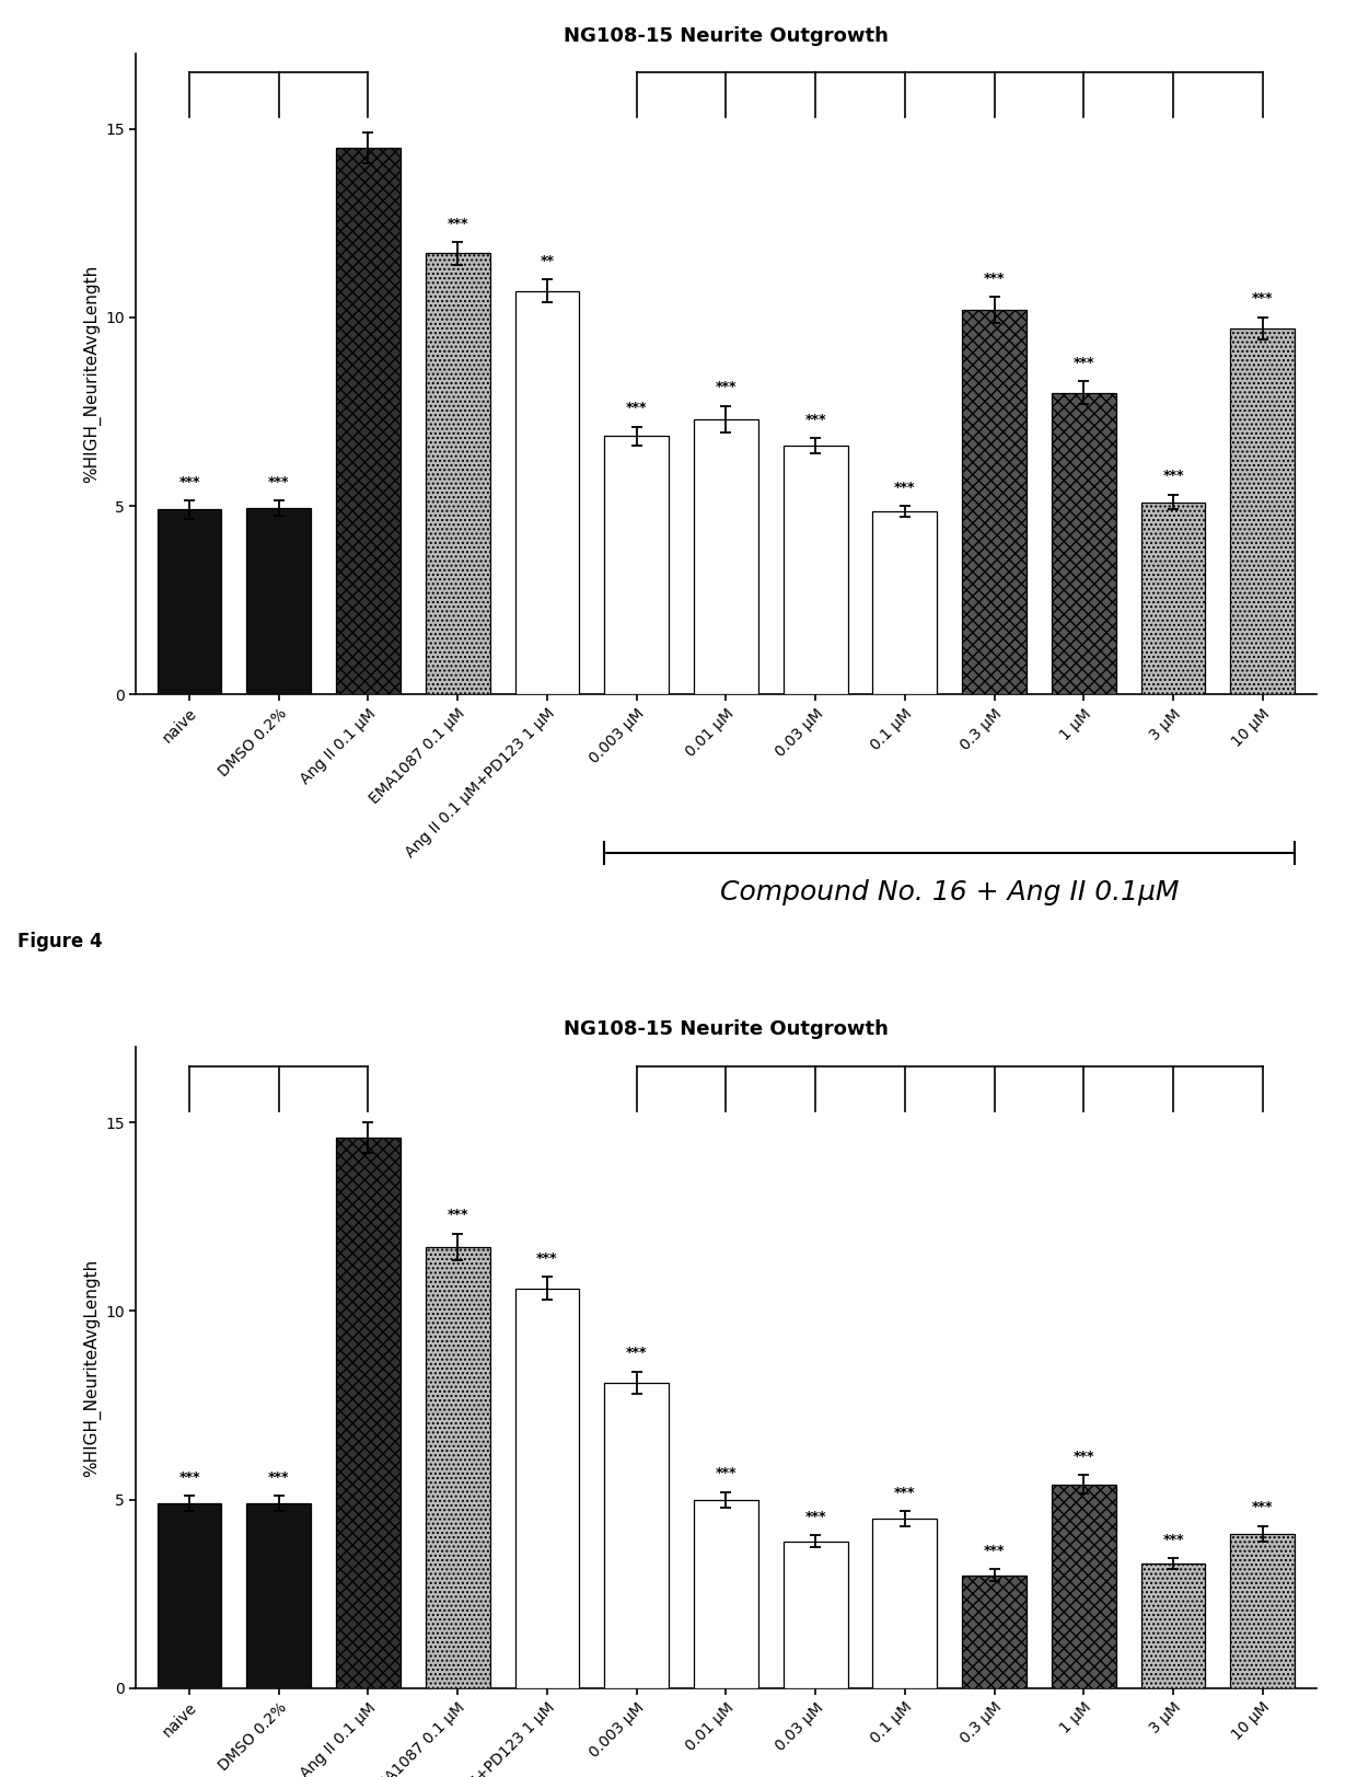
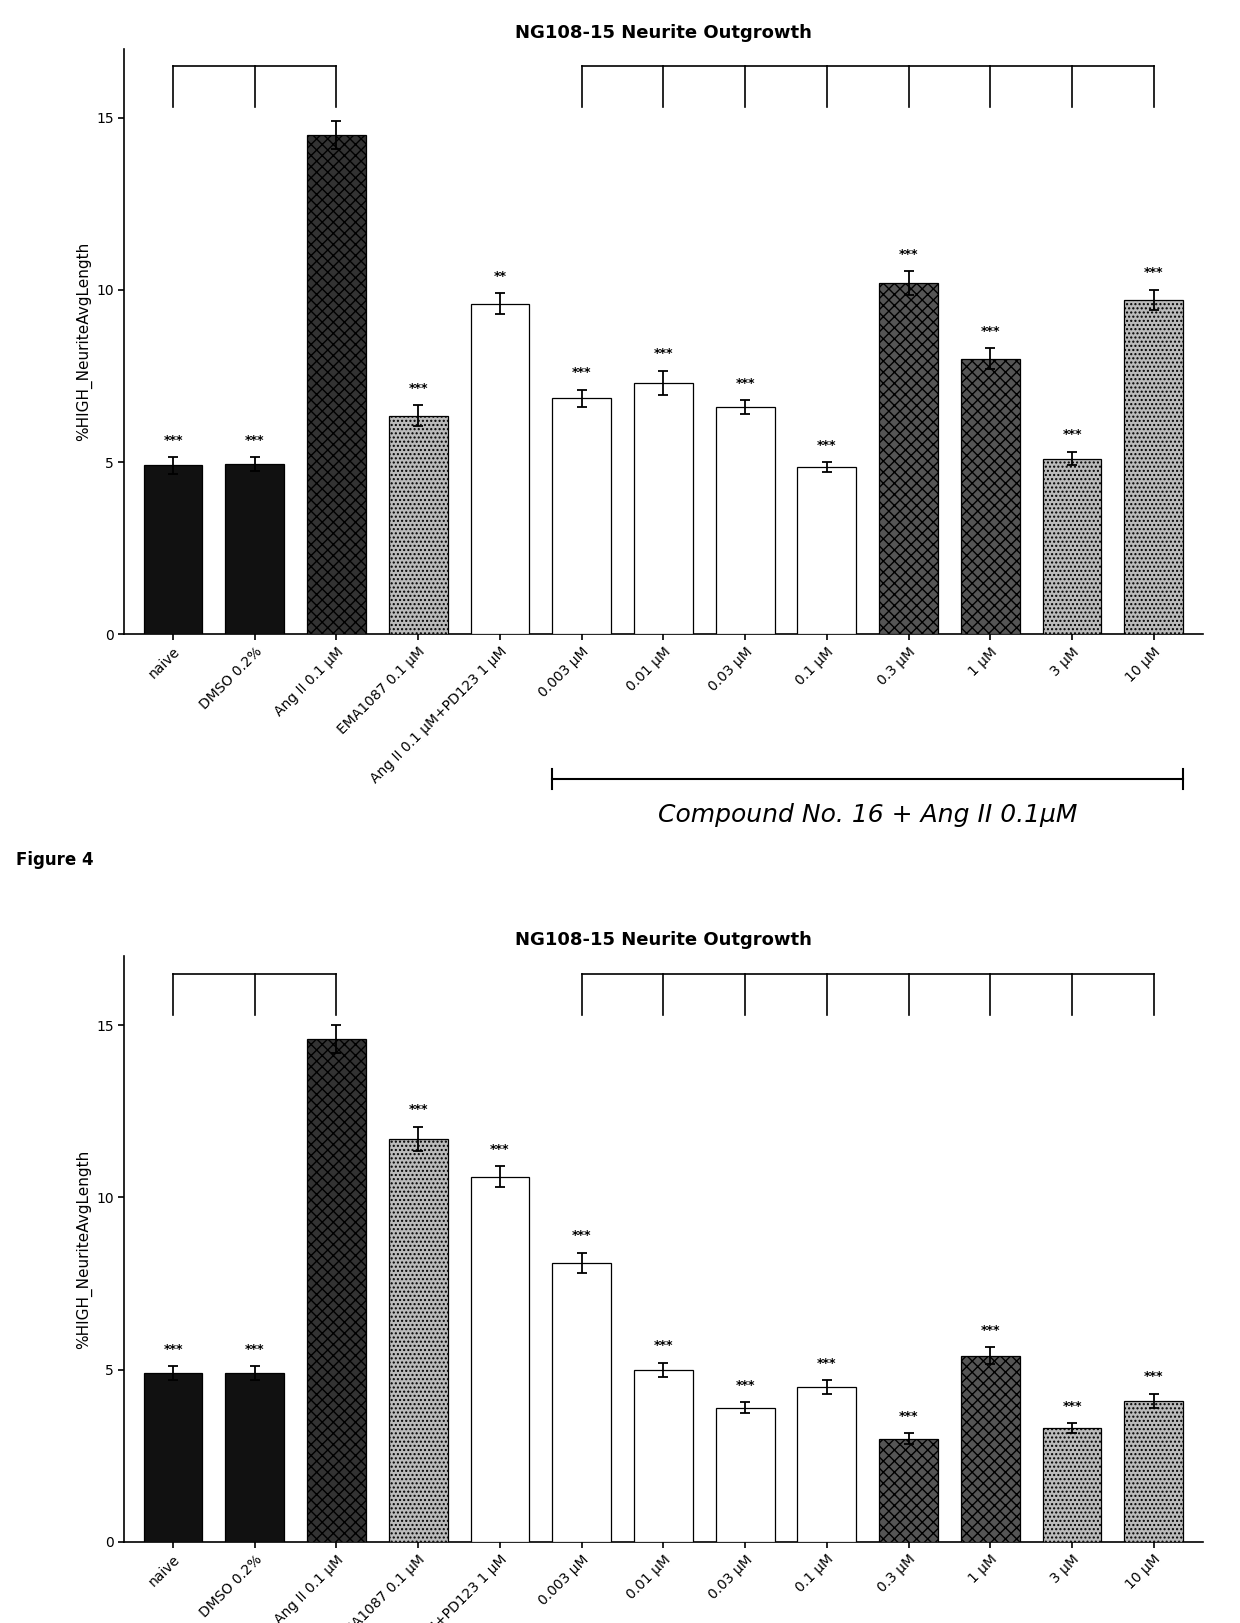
EMA1087 0.1 μM: 11.70 -> 6.35
Ang II 0.1 μM+PD123 1 μM: 10.70 -> 9.60
